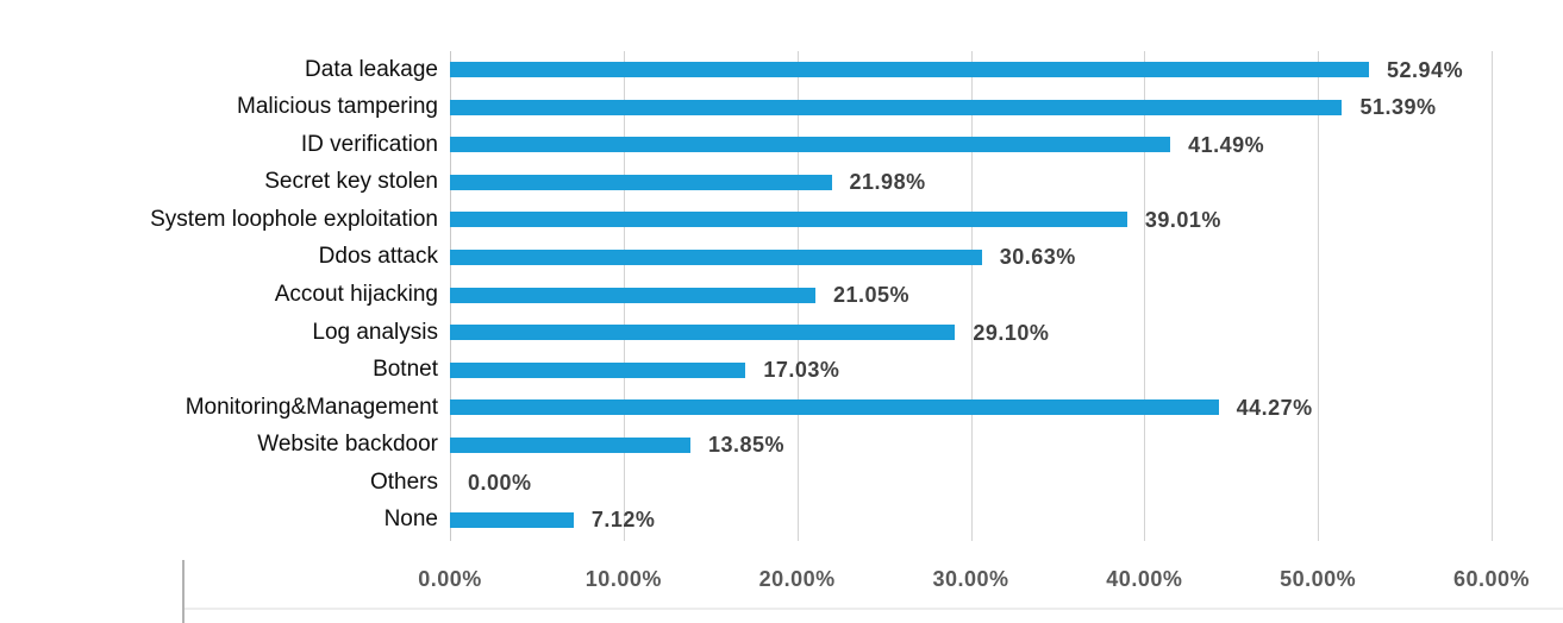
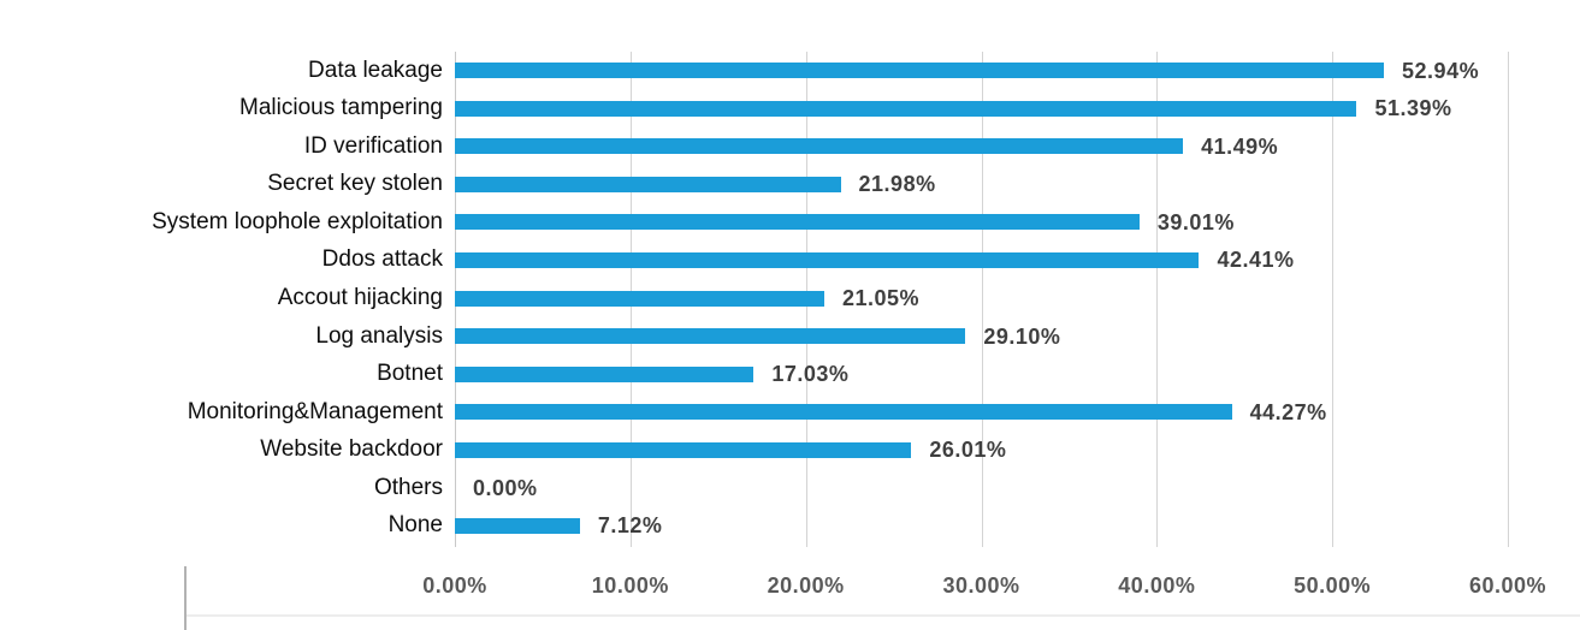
Ddos attack: 30.63% -> 42.41%
Website backdoor: 13.85% -> 26.01%
